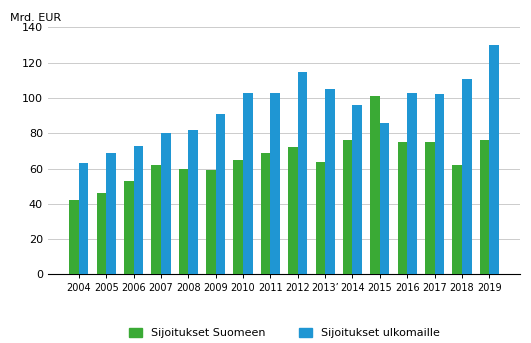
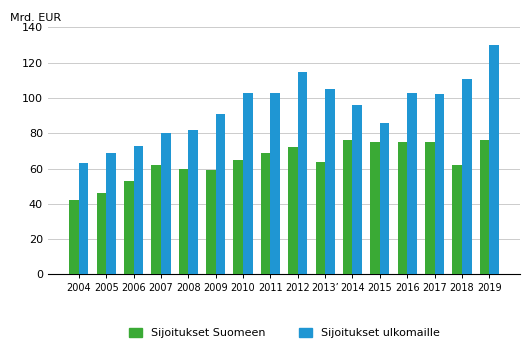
Sijoitukset Suomeen/2015: 101 -> 75
